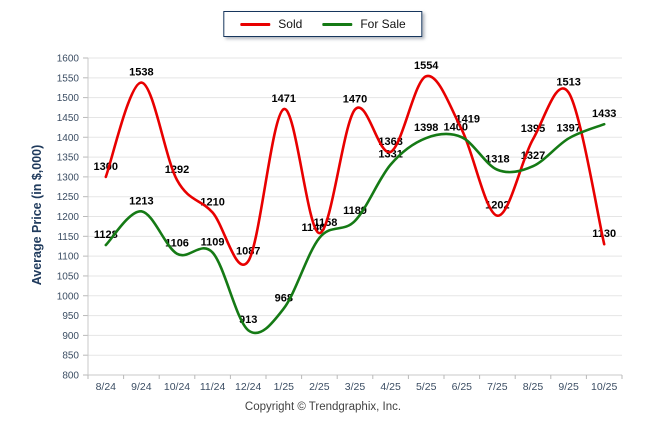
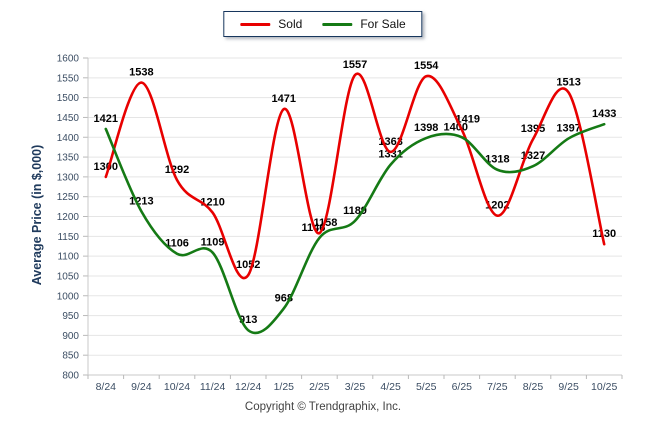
For Sale/8/24: 1128 -> 1421
Sold/12/24: 1087 -> 1052
Sold/3/25: 1470 -> 1557
